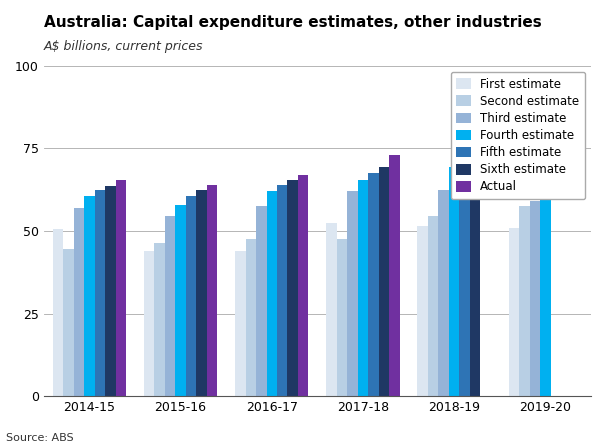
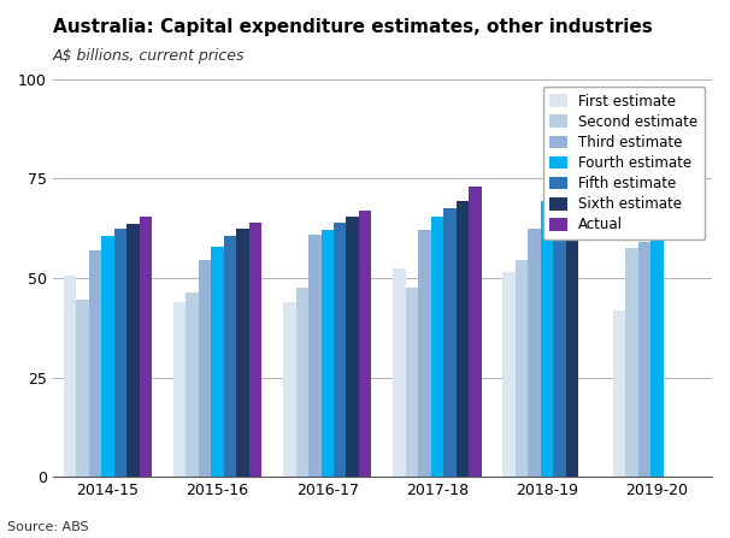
Third estimate/2016-17: 57.5 -> 61.0
First estimate/2019-20: 51.0 -> 42.0
